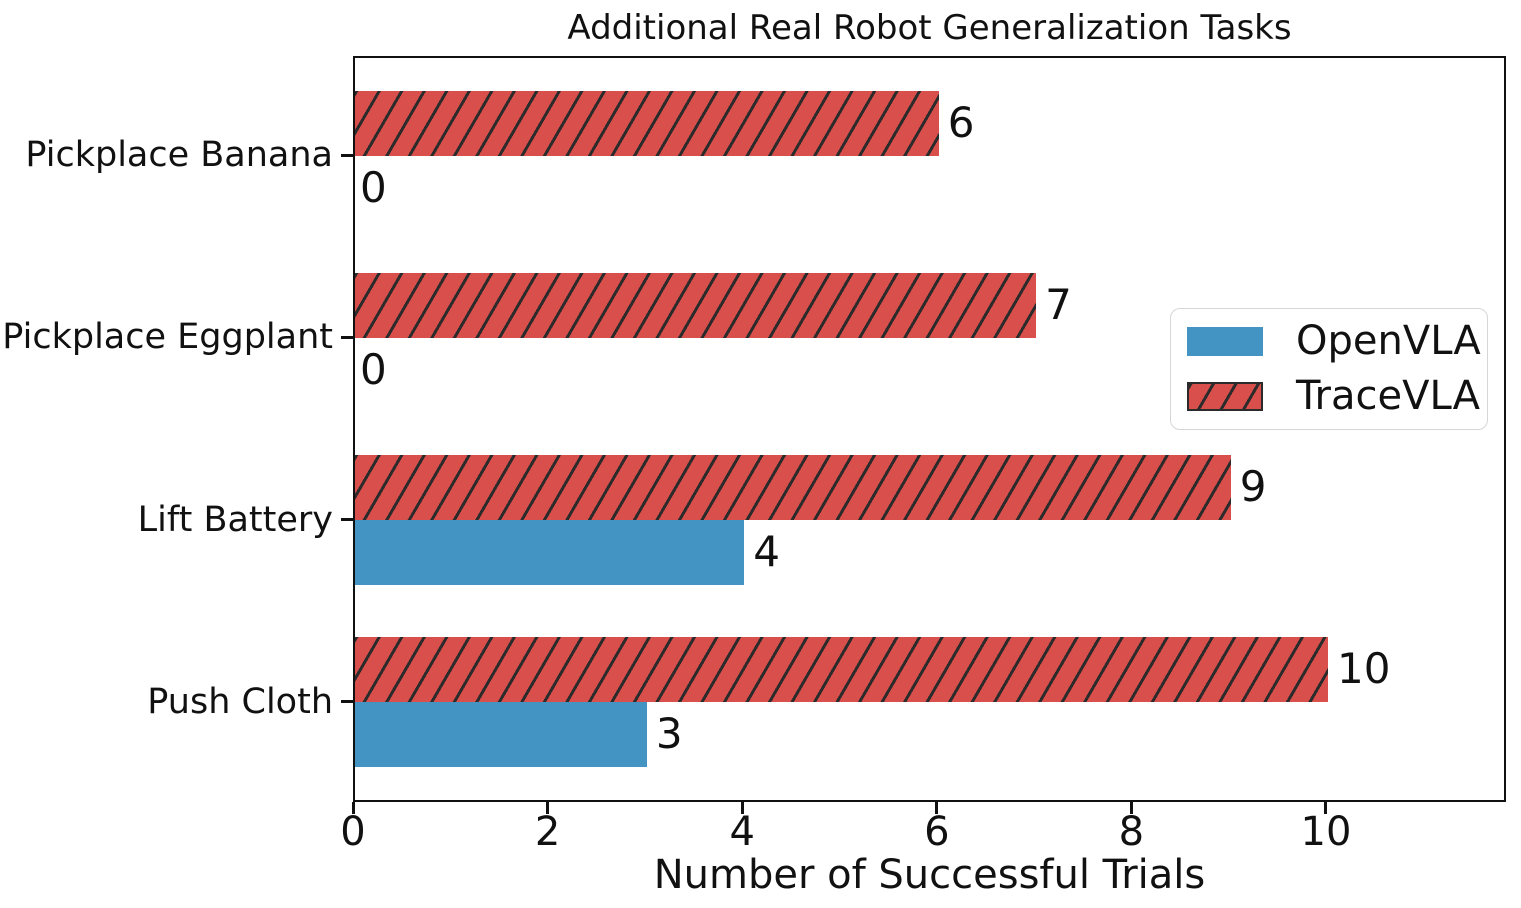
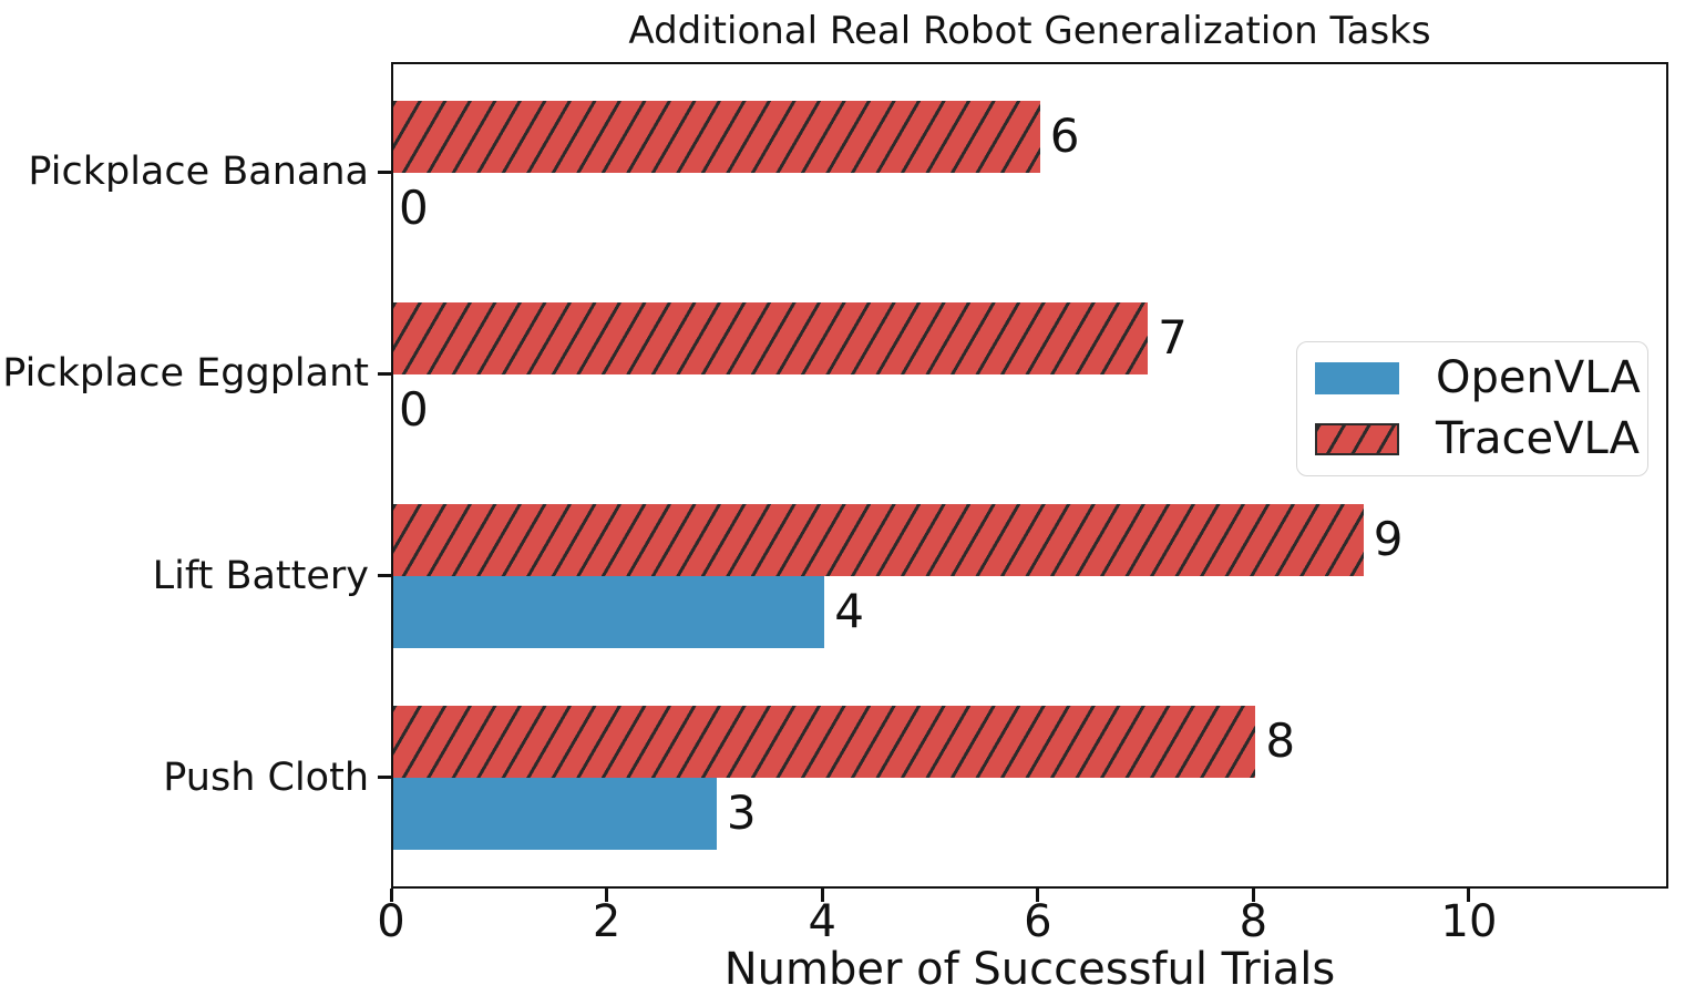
TraceVLA/Push Cloth: 10 -> 8
